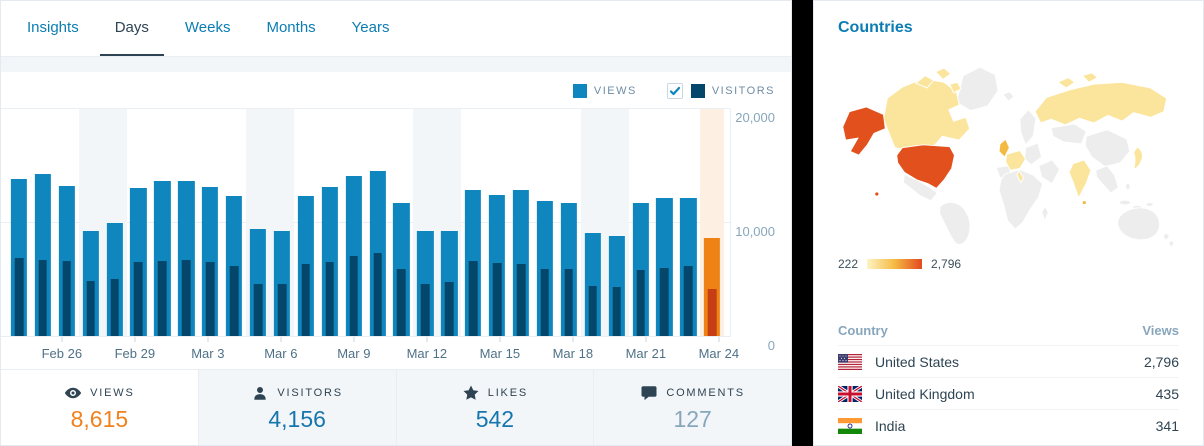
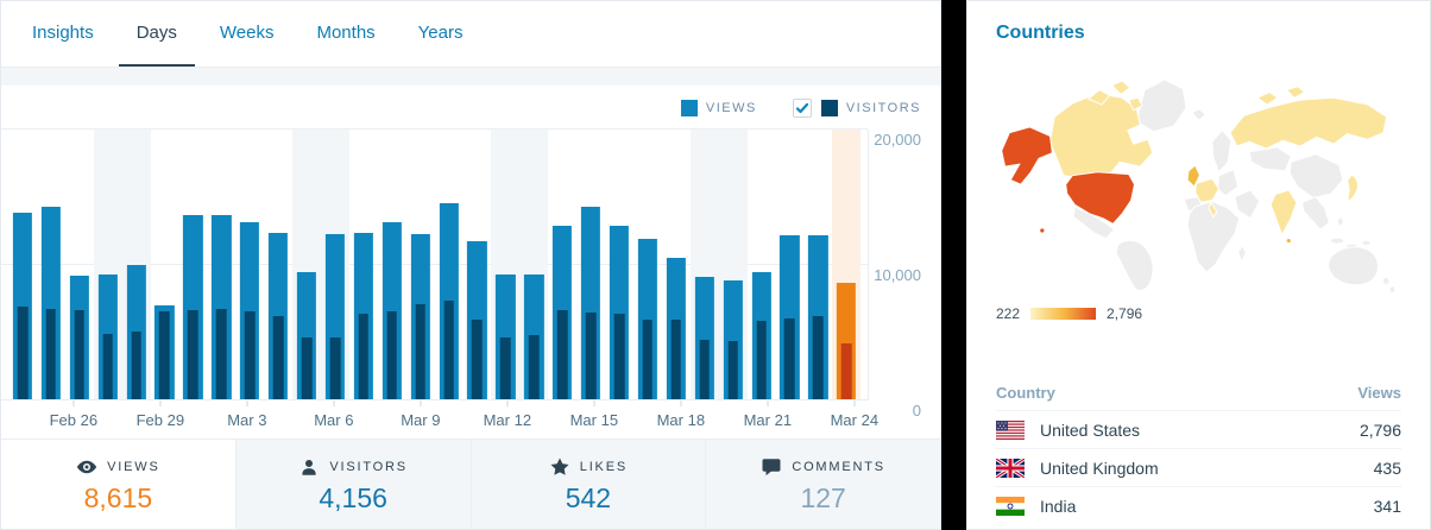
Views/Feb 26: 13200 -> 9100
Views/Feb 29: 13000 -> 6900
Views/Mar 6: 9200 -> 12200
Views/Mar 9: 14000 -> 12200
Views/Mar 15: 12400 -> 14200
Views/Mar 18: 11700 -> 10400
Views/Mar 21: 11700 -> 9400
